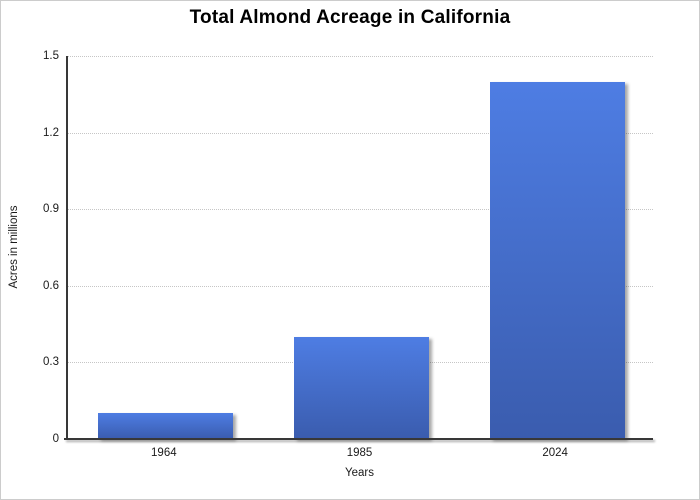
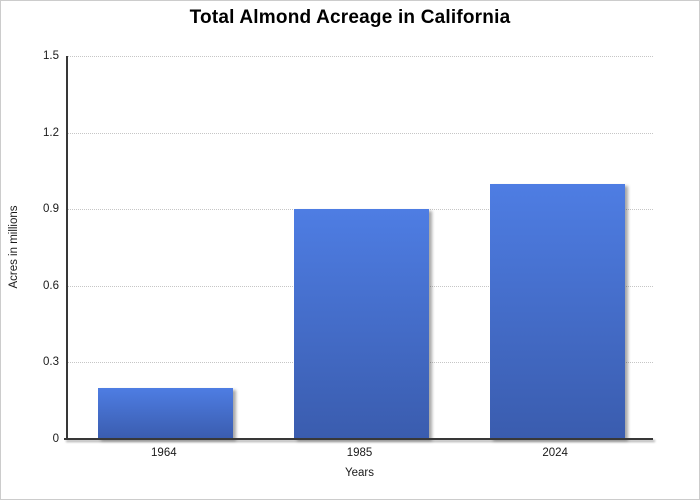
1964: 0.1 -> 0.2
1985: 0.4 -> 0.9
2024: 1.4 -> 1.0
